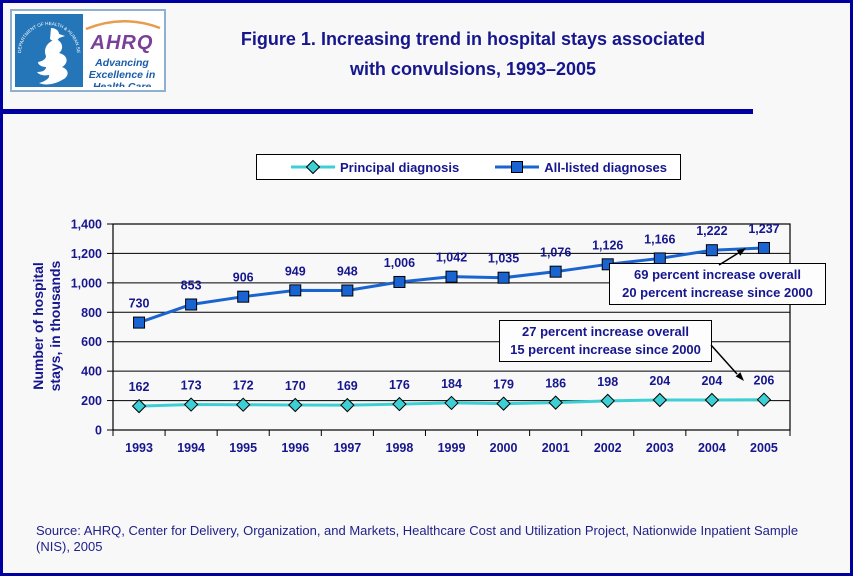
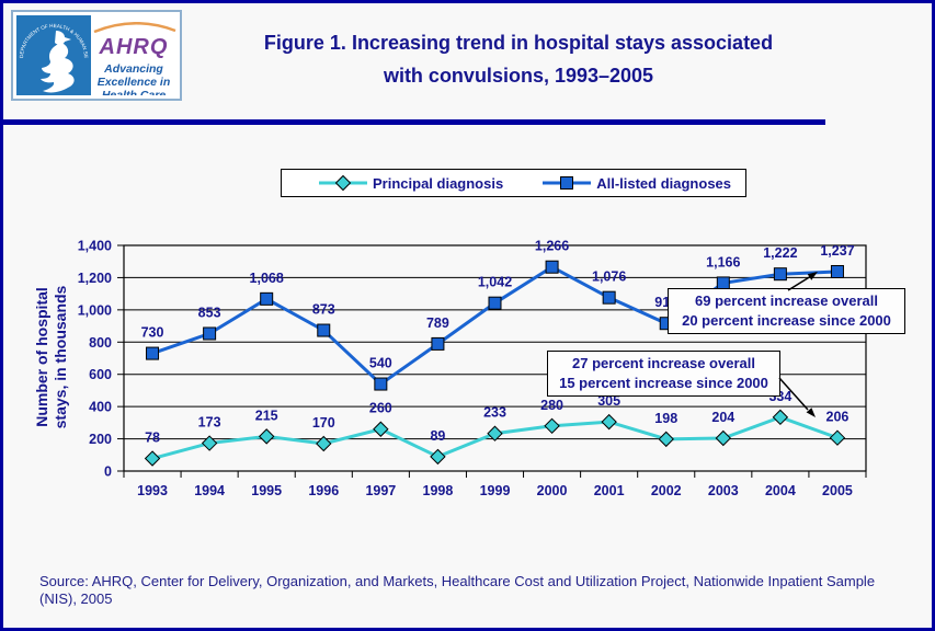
Principal diagnosis/1993: 162 -> 78
Principal diagnosis/1995: 172 -> 215
All-listed diagnoses/1995: 906 -> 1,068
All-listed diagnoses/1996: 949 -> 873
Principal diagnosis/1997: 169 -> 260
All-listed diagnoses/1997: 948 -> 540
Principal diagnosis/1998: 176 -> 89
All-listed diagnoses/1998: 1,006 -> 789
Principal diagnosis/1999: 184 -> 233
Principal diagnosis/2000: 179 -> 280
All-listed diagnoses/2000: 1,035 -> 1,266
Principal diagnosis/2001: 186 -> 305
All-listed diagnoses/2002: 1,126 -> 916
Principal diagnosis/2004: 204 -> 334
